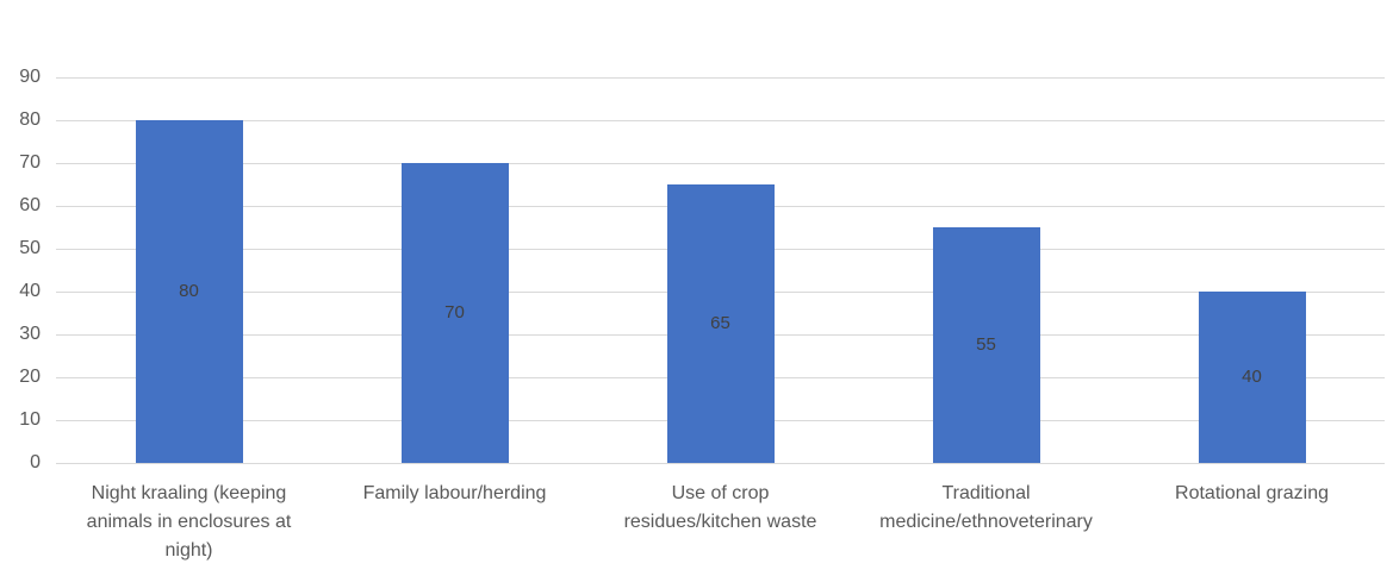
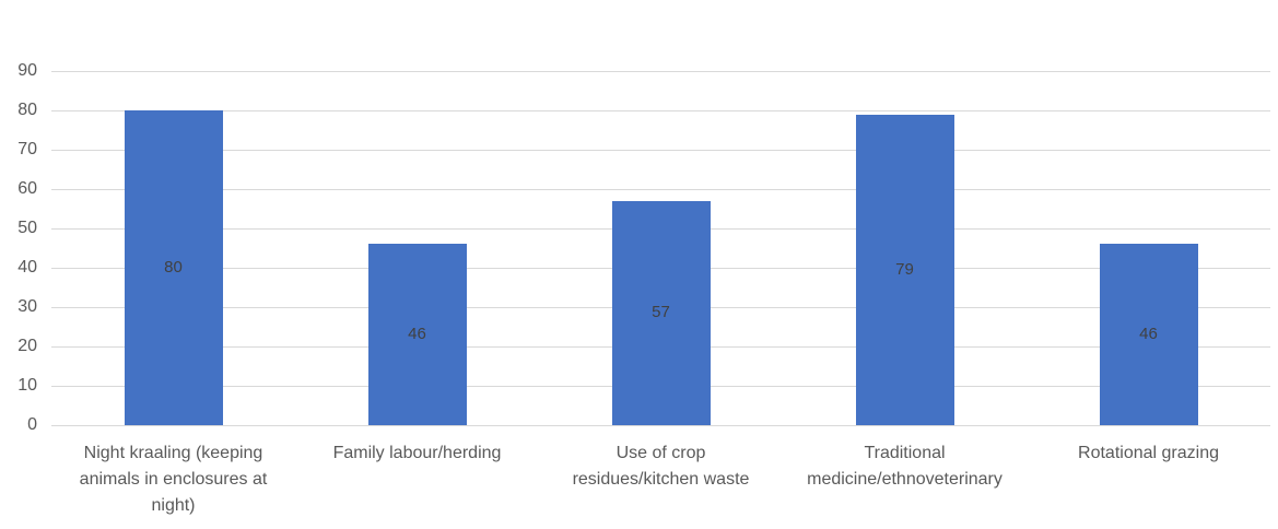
Family labour/herding: 70 -> 46
Use of crop residues/kitchen waste: 65 -> 57
Traditional medicine/ethnoveterinary: 55 -> 79
Rotational grazing: 40 -> 46
